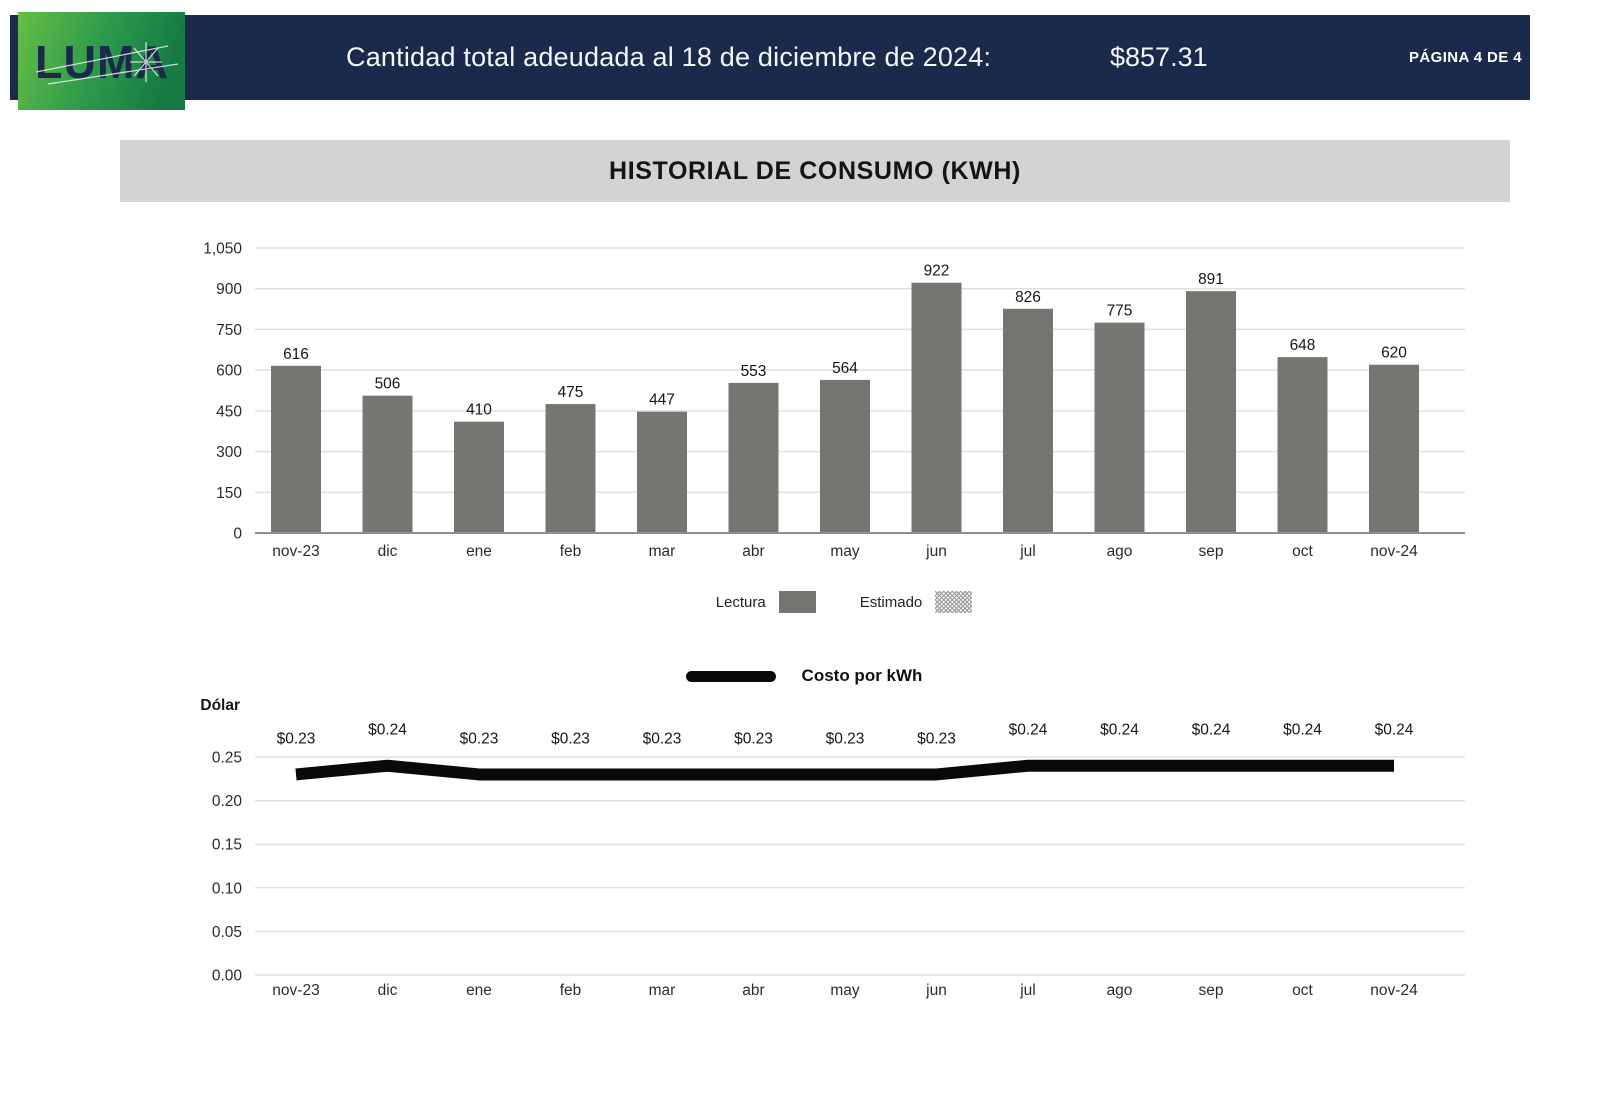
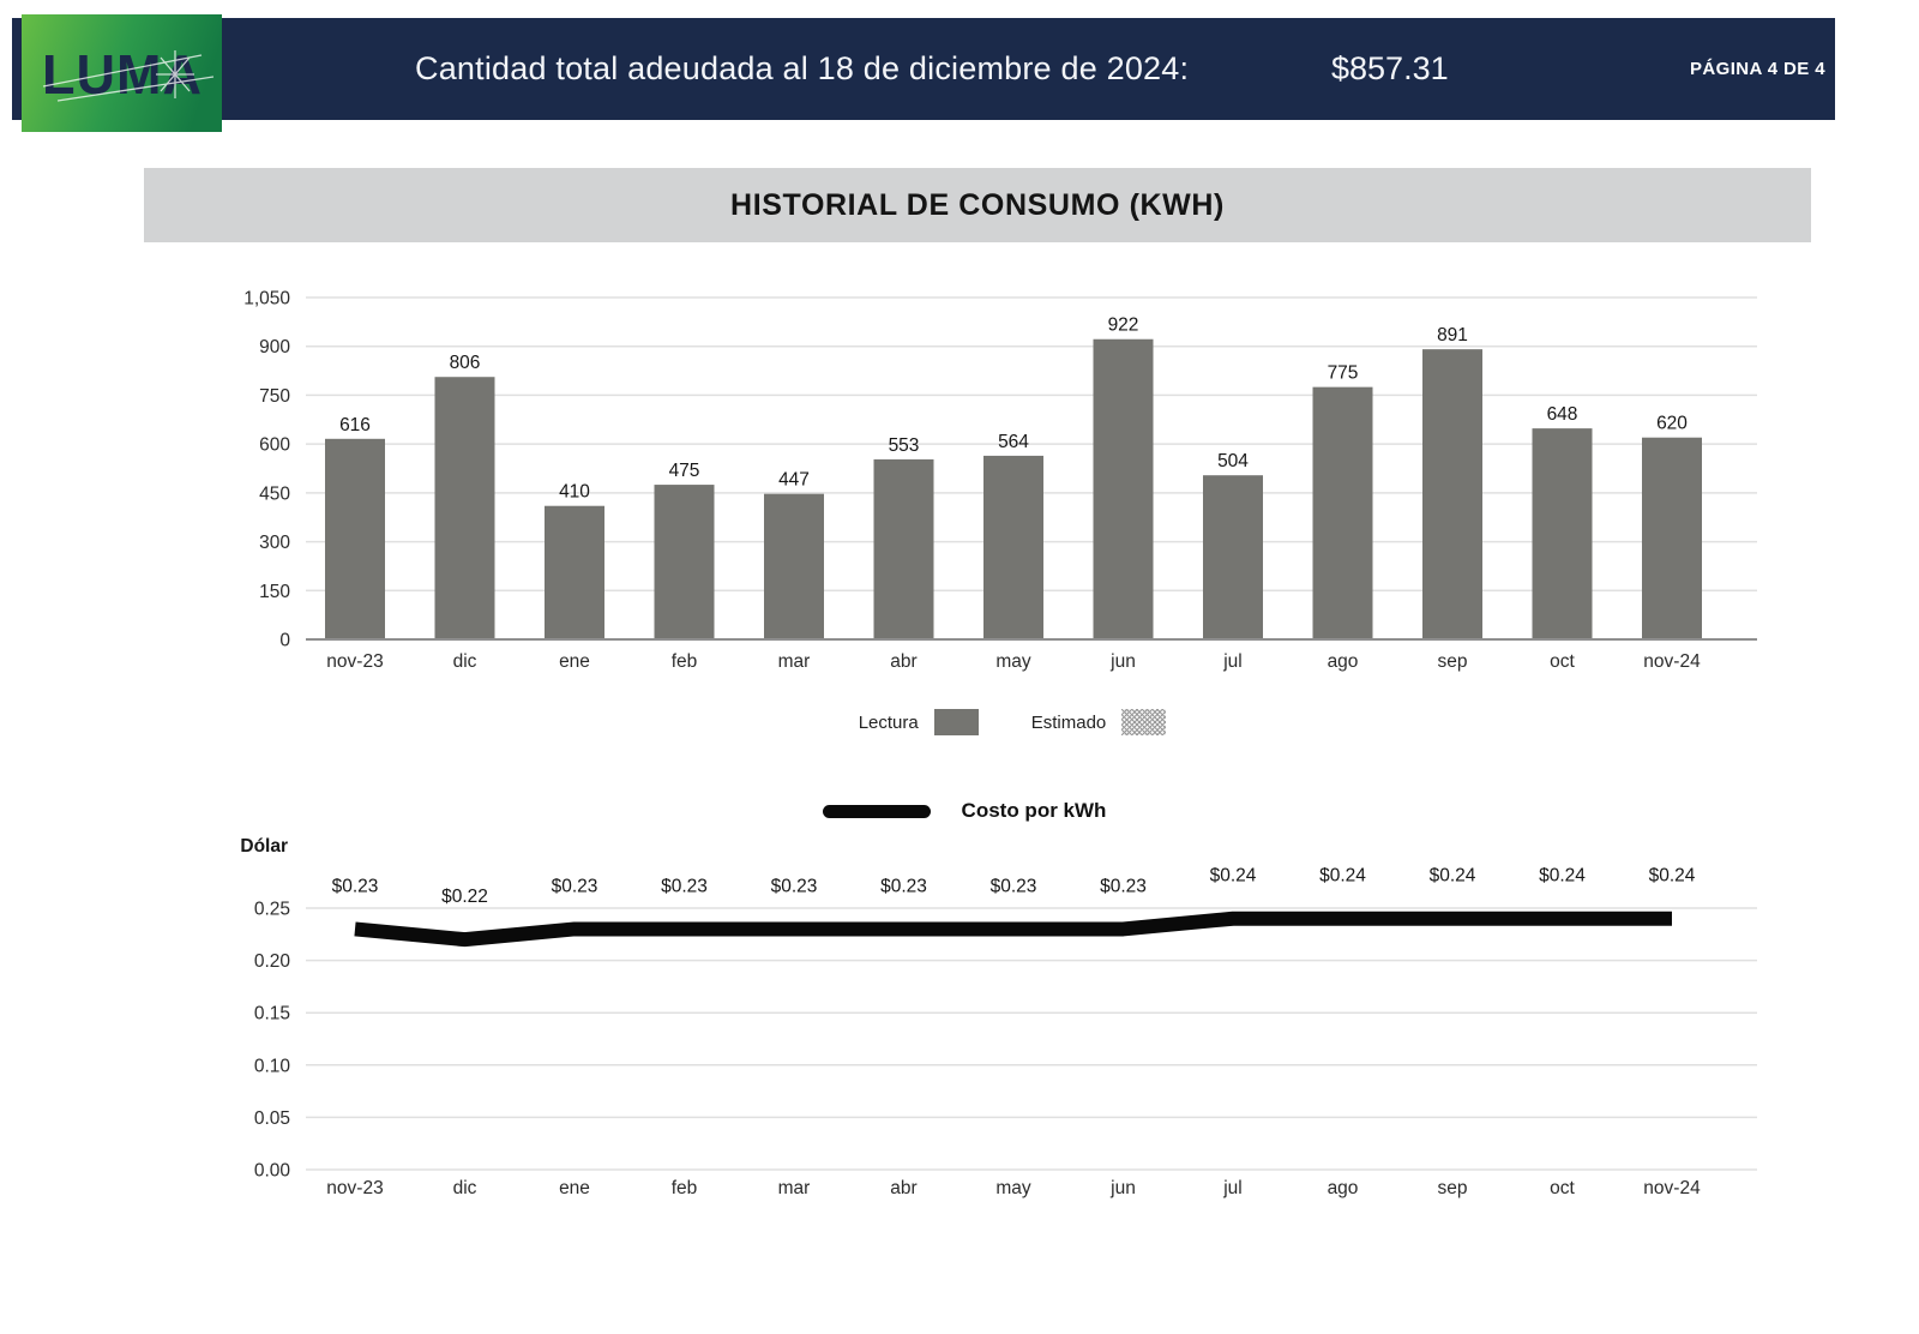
HISTORIAL DE CONSUMO (KWH)/dic: 506 -> 806
HISTORIAL DE CONSUMO (KWH)/jul: 826 -> 504
Costo por kWh/dic: $0.24 -> $0.22
